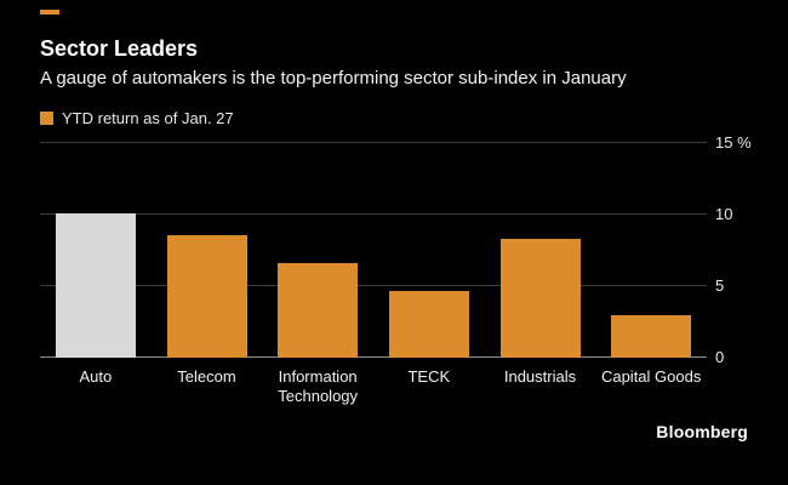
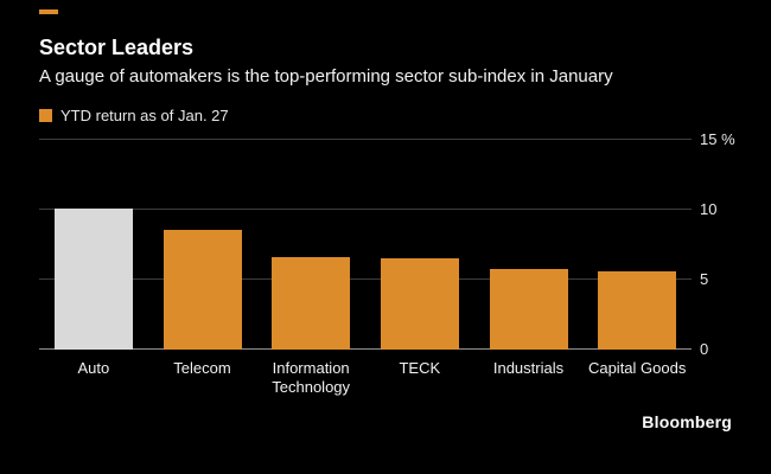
TECK: 4.7% -> 6.5%
Industrials: 8.3% -> 5.8%
Capital Goods: 3.0% -> 5.6%
